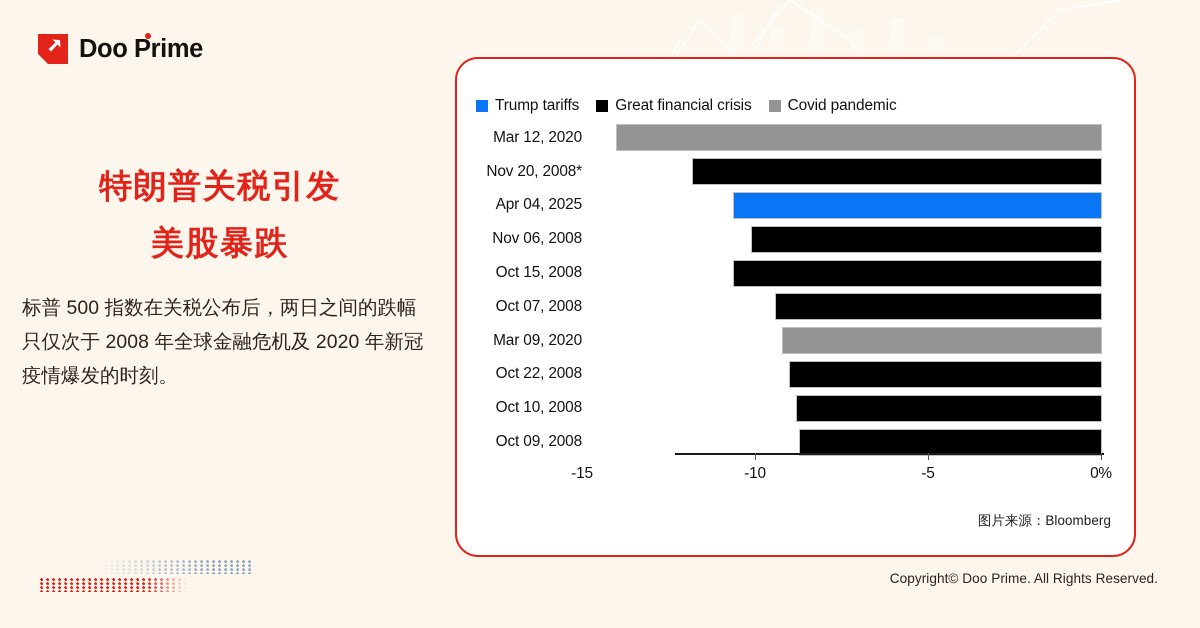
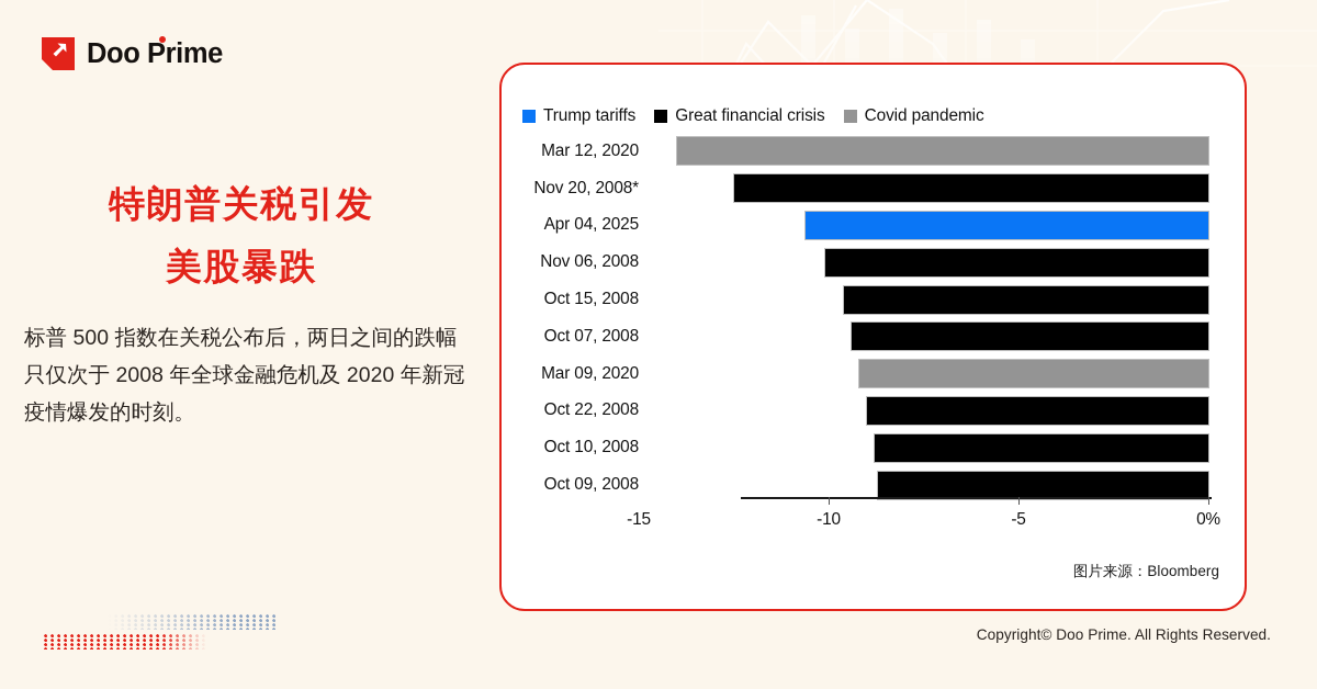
Nov 20, 2008*: -11.8% -> -12.5%
Oct 15, 2008: -10.6% -> -9.6%
